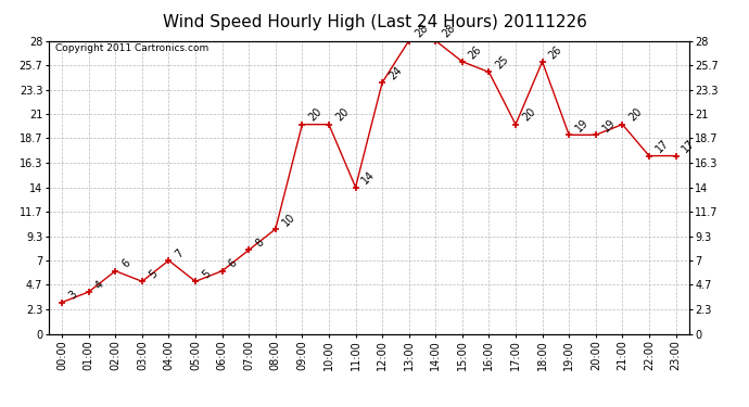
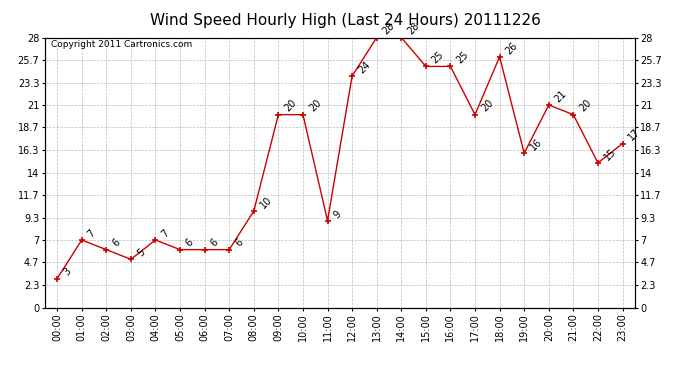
01:00: 4 -> 7
05:00: 5 -> 6
07:00: 8 -> 6
11:00: 14 -> 9
15:00: 26 -> 25
19:00: 19 -> 16
20:00: 19 -> 21
22:00: 17 -> 15
